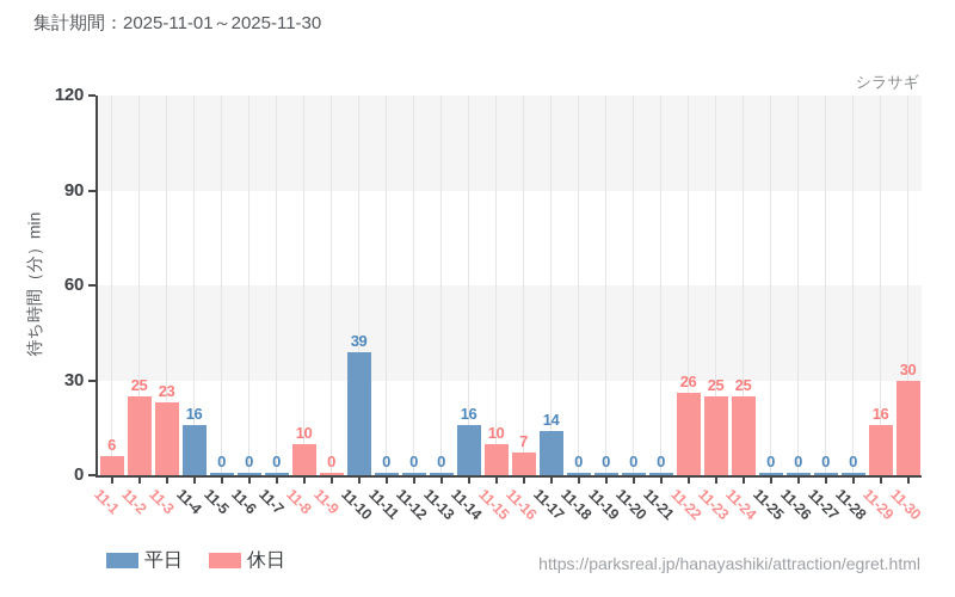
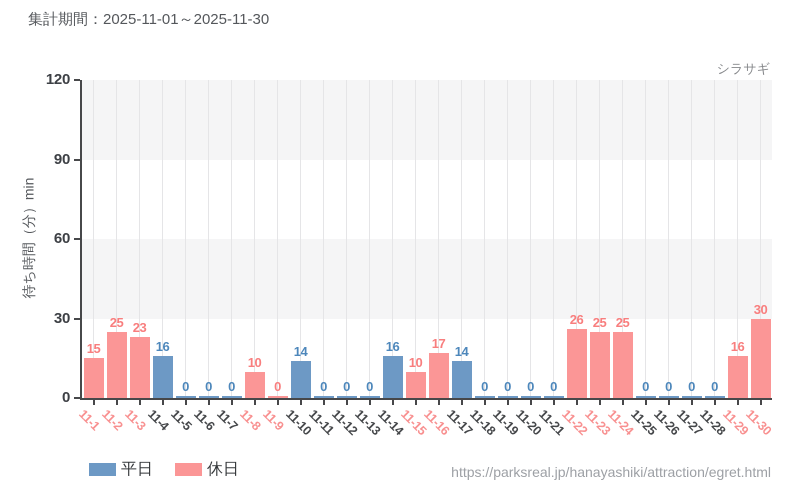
11-1: 6 -> 15
11-10: 39 -> 14
11-16: 7 -> 17
